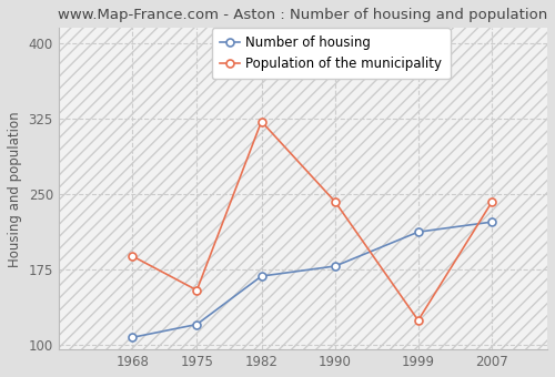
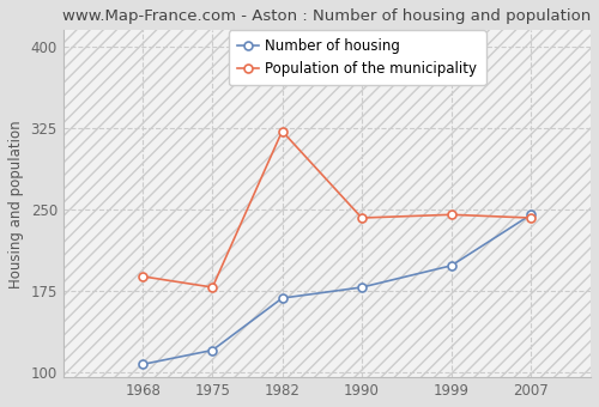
Population of the municipality/1975: 154 -> 178
Number of housing/1999: 212 -> 198
Population of the municipality/1999: 124 -> 245
Number of housing/2007: 222 -> 245
